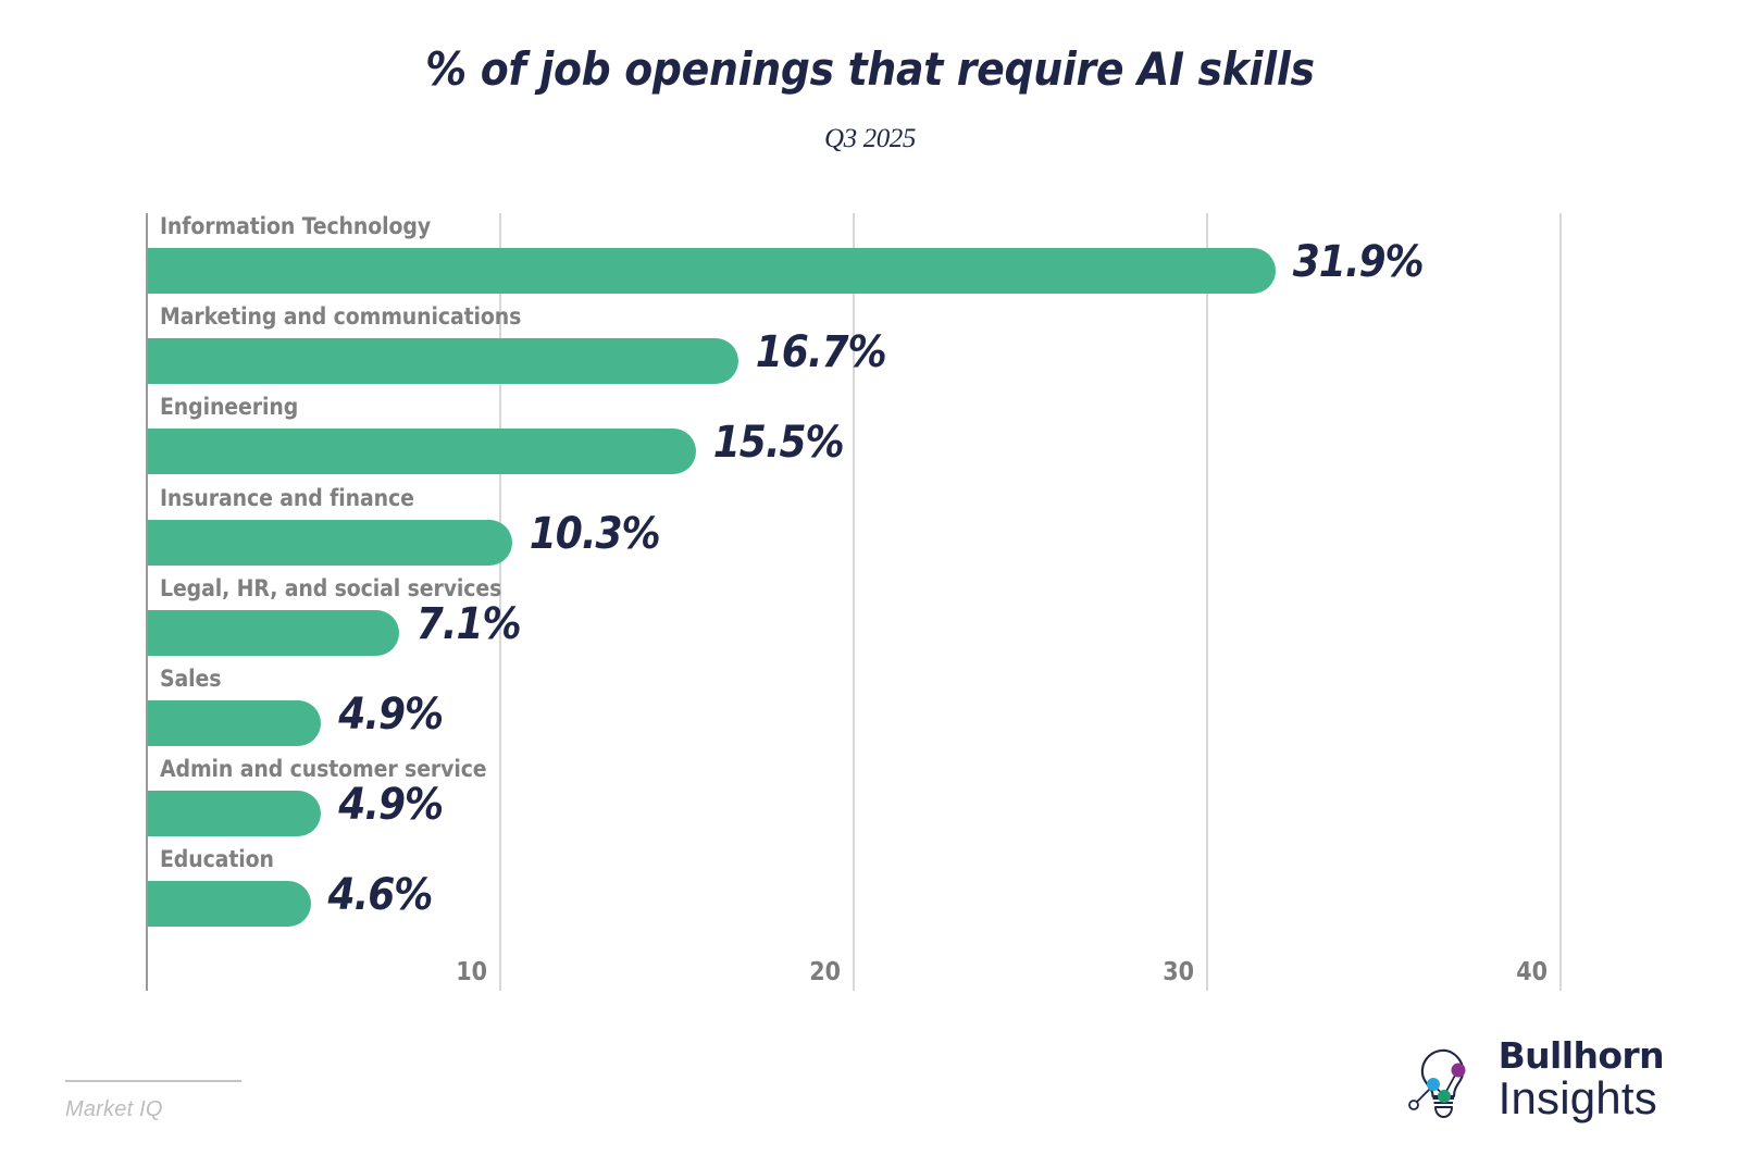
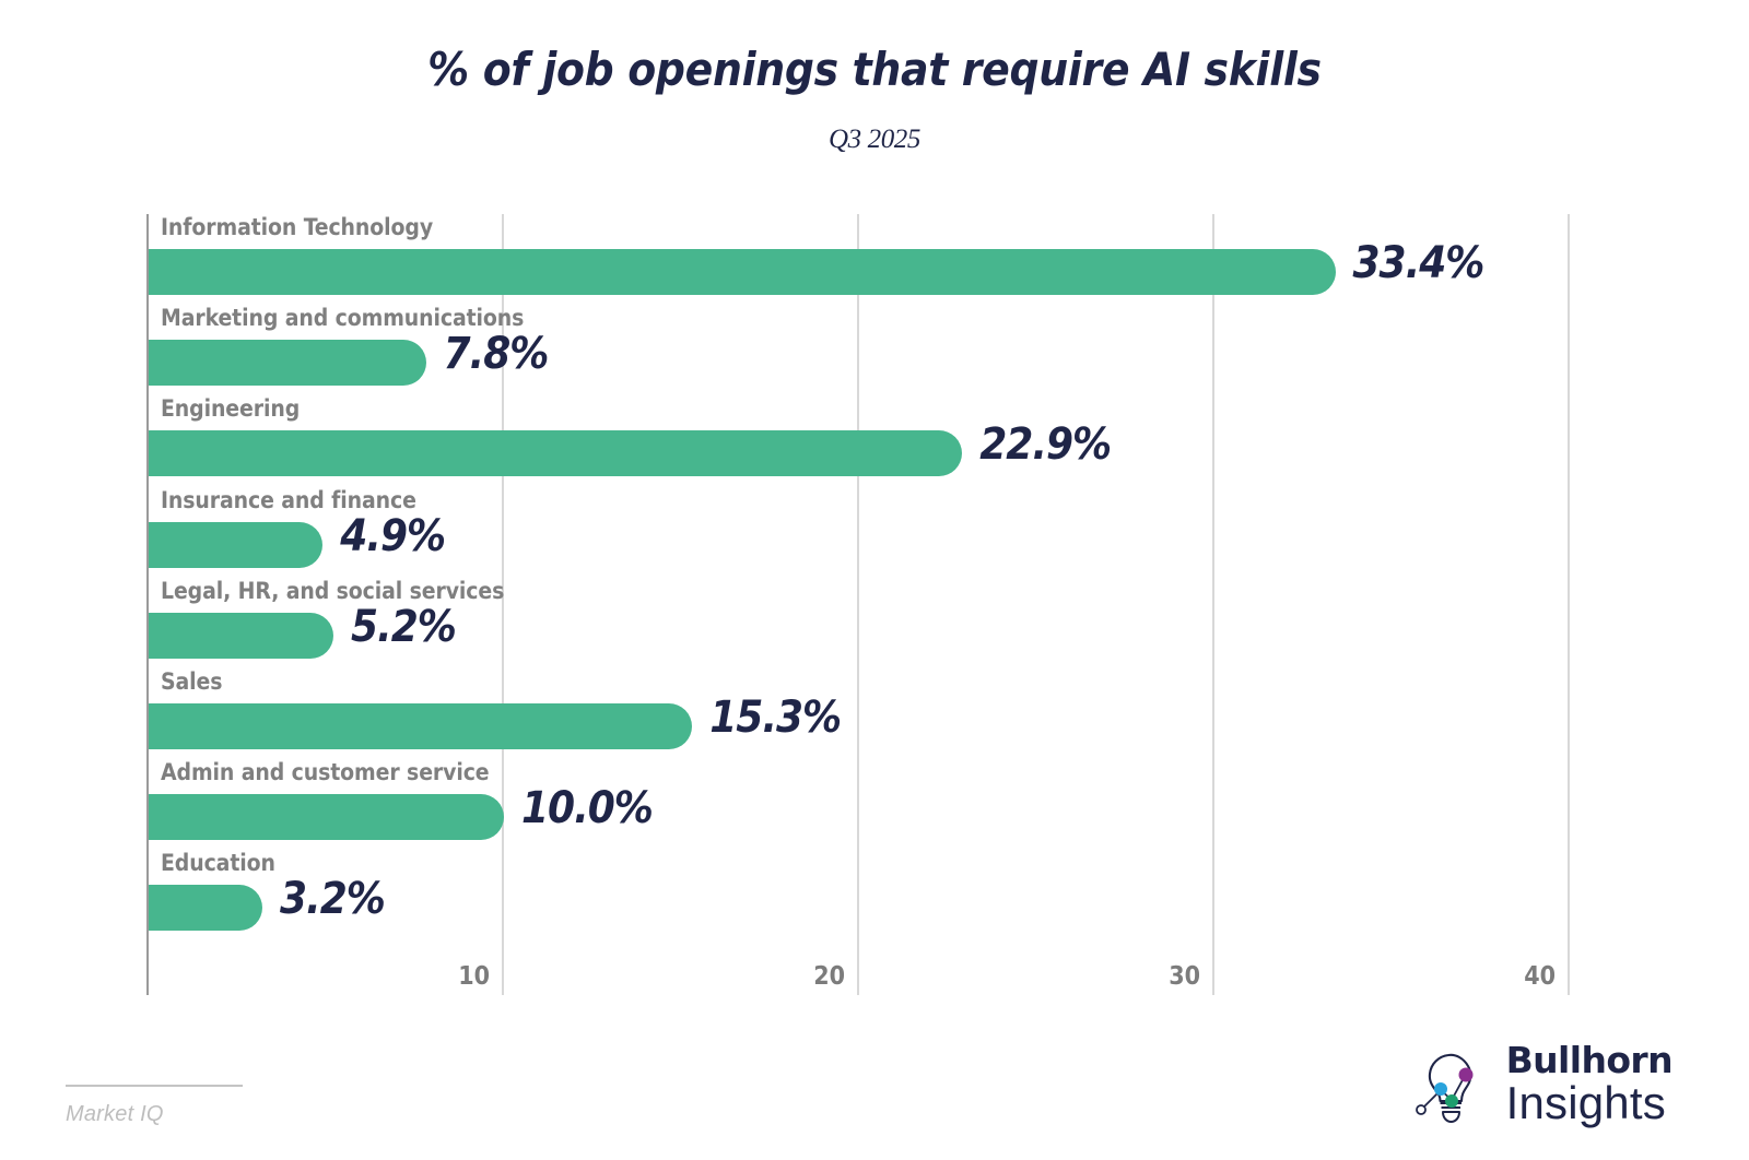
Information Technology: 31.9% -> 33.4%
Marketing and communications: 16.7% -> 7.8%
Engineering: 15.5% -> 22.9%
Insurance and finance: 10.3% -> 4.9%
Legal, HR, and social services: 7.1% -> 5.2%
Sales: 4.9% -> 15.3%
Admin and customer service: 4.9% -> 10.0%
Education: 4.6% -> 3.2%
